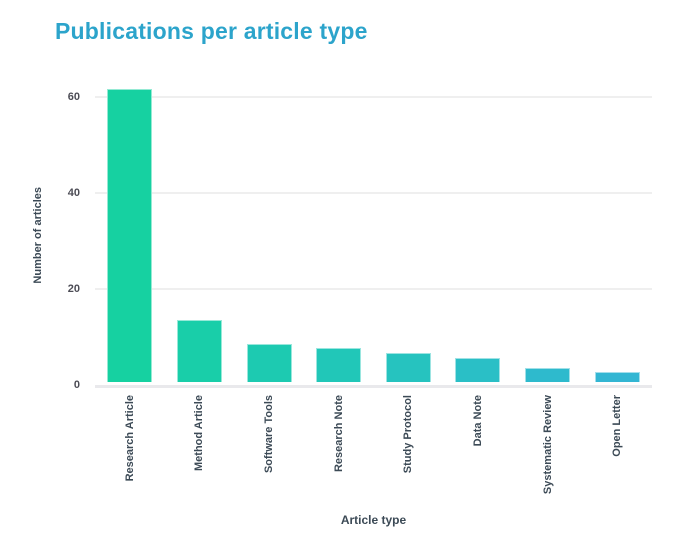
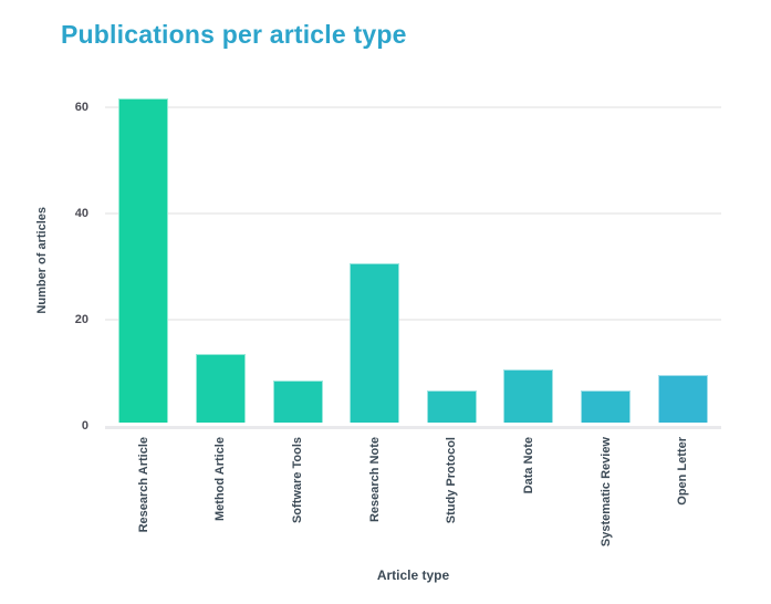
Research Note: 7 -> 30
Data Note: 5 -> 10
Systematic Review: 3 -> 6
Open Letter: 2 -> 9
